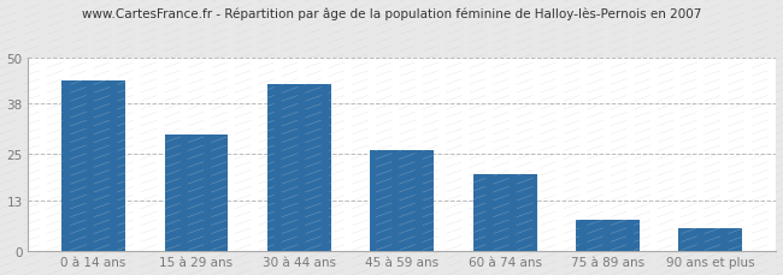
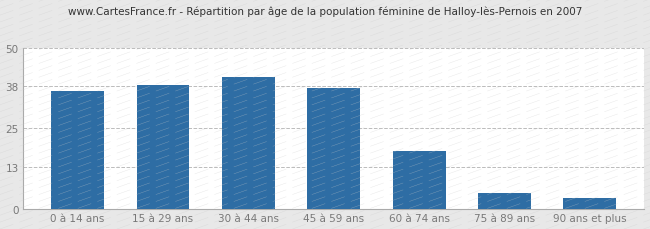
0 à 14 ans: 44.0 -> 36.5
15 à 29 ans: 30.0 -> 38.5
30 à 44 ans: 43.0 -> 41.0
45 à 59 ans: 26.0 -> 37.5
60 à 74 ans: 20.0 -> 18.0
75 à 89 ans: 8.0 -> 5.0
90 ans et plus: 6.0 -> 3.5
